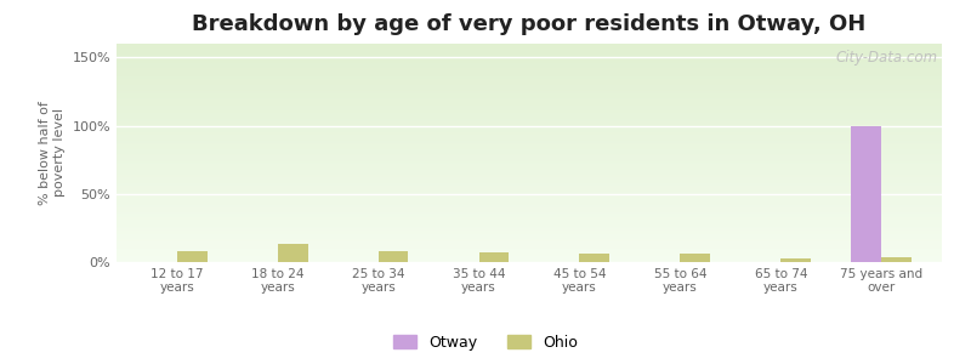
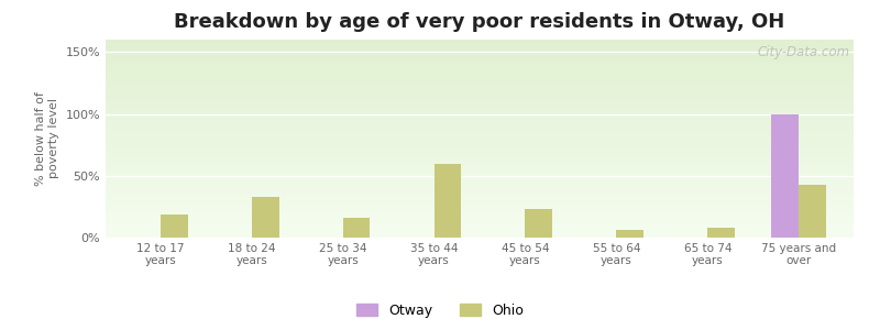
Ohio/12 to 17 years: 8% -> 19%
Ohio/18 to 24 years: 13% -> 33%
Ohio/25 to 34 years: 8% -> 16%
Ohio/35 to 44 years: 7% -> 60%
Ohio/45 to 54 years: 6% -> 23%
Ohio/65 to 74 years: 3% -> 8%
Ohio/75 years and over: 4% -> 43%
